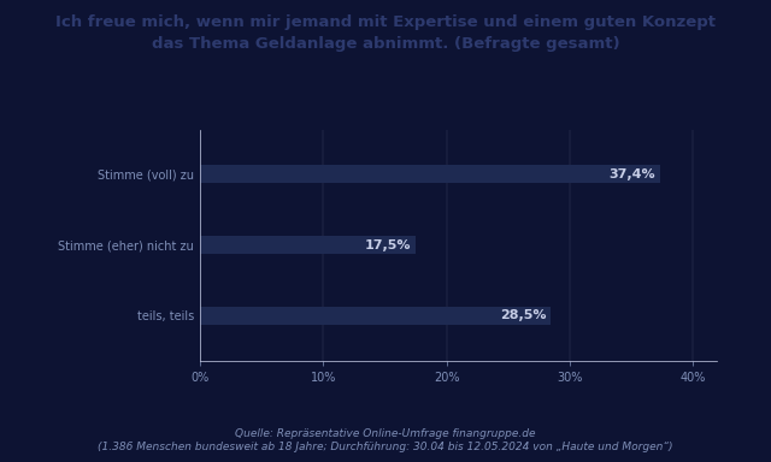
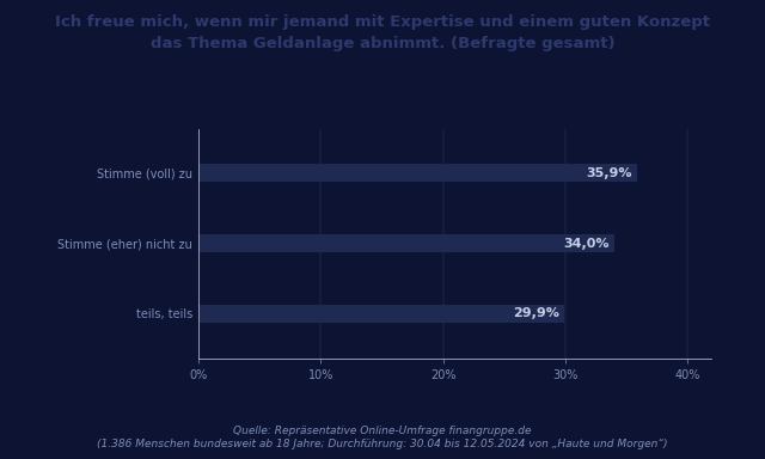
Stimme (voll) zu: 37,4% -> 35,9%
Stimme (eher) nicht zu: 17,5% -> 34,0%
teils, teils: 28,5% -> 29,9%
